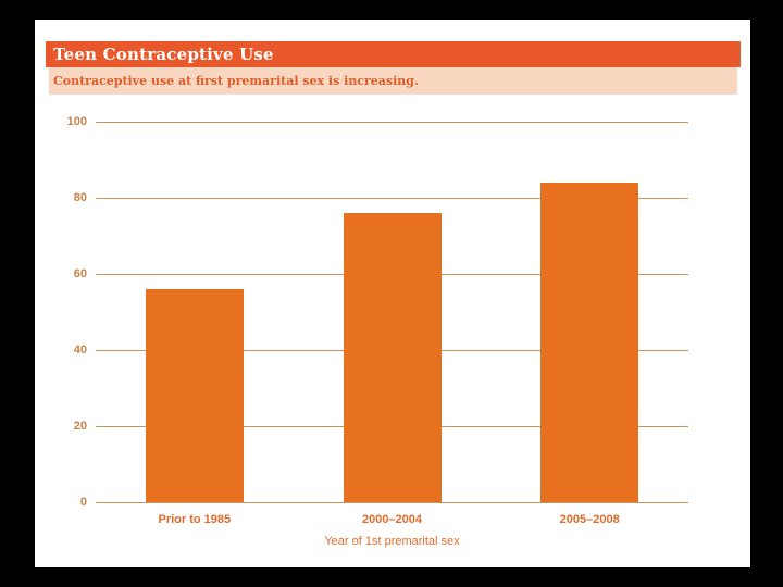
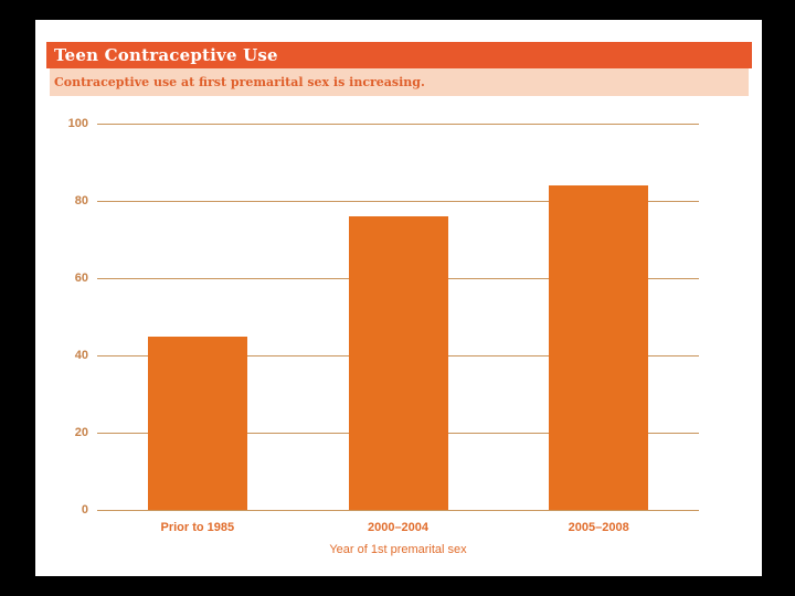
Prior to 1985: 56 -> 45
